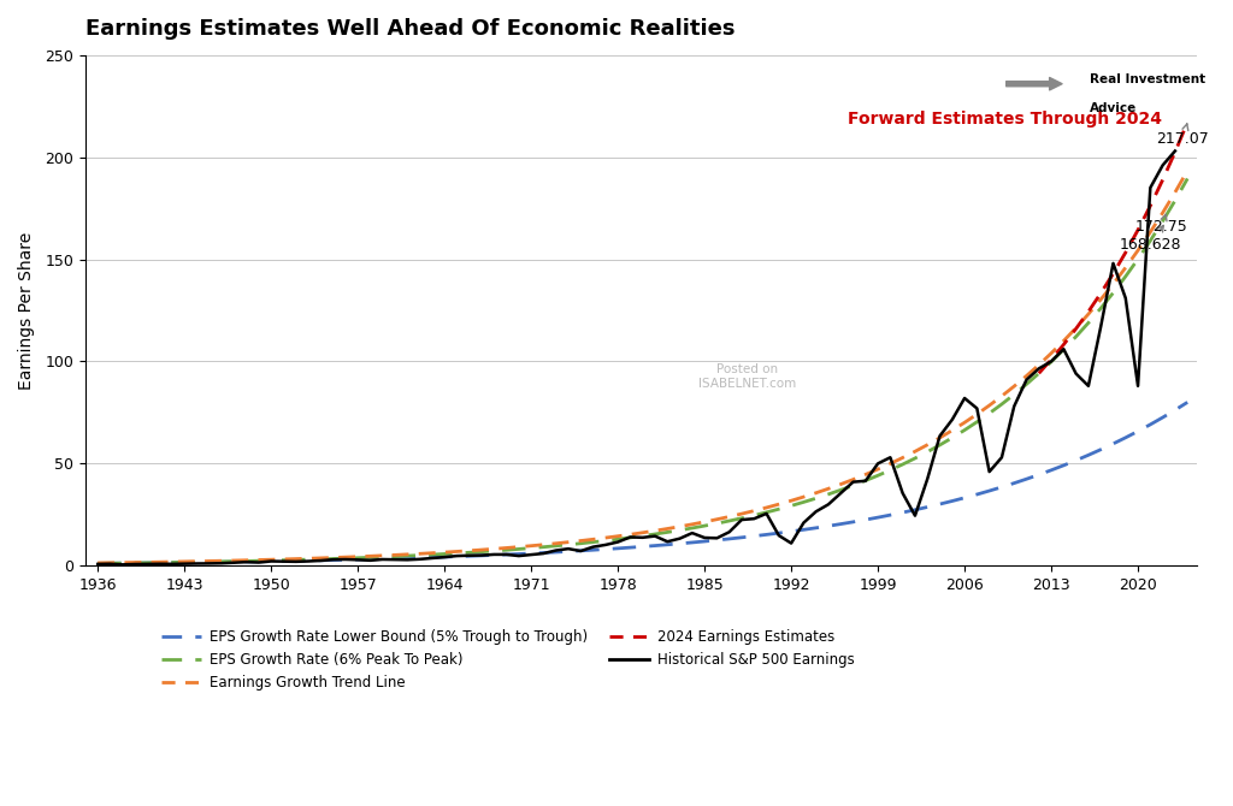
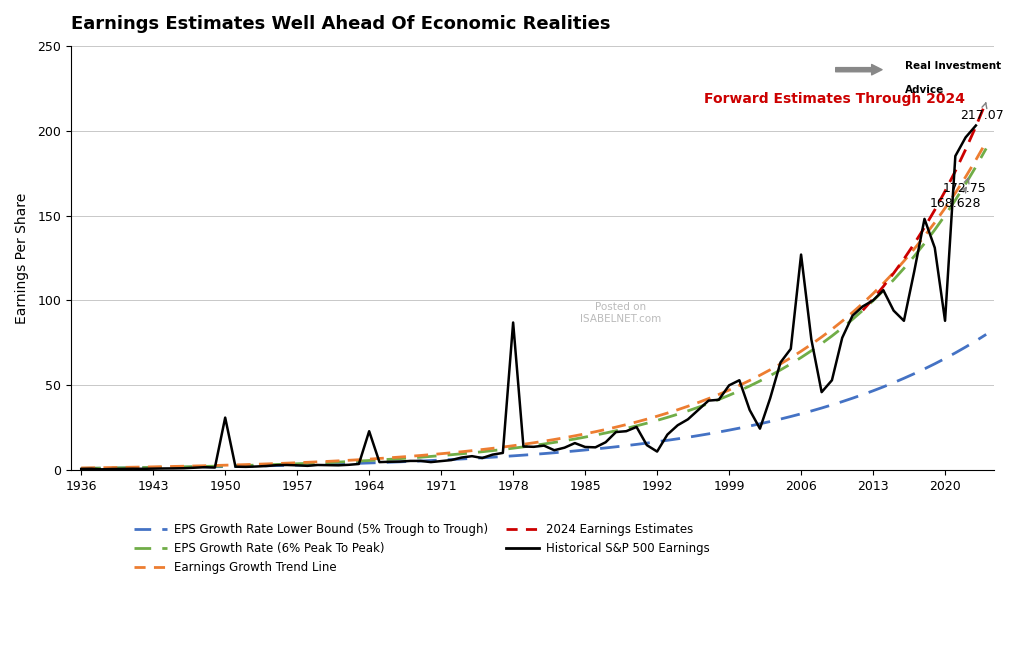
Historical S&P 500 Earnings/1950: 2 -> 31
Historical S&P 500 Earnings/1964: 4 -> 23
Historical S&P 500 Earnings/1978: 12 -> 87
Historical S&P 500 Earnings/2006: 82 -> 127
